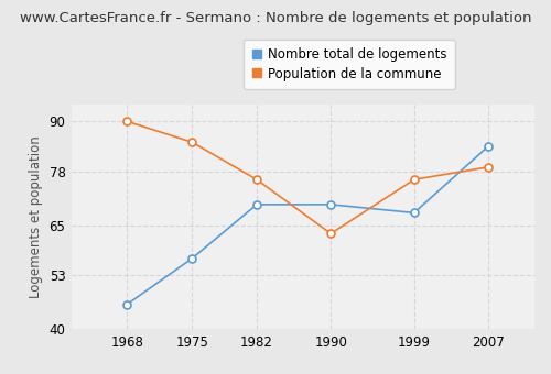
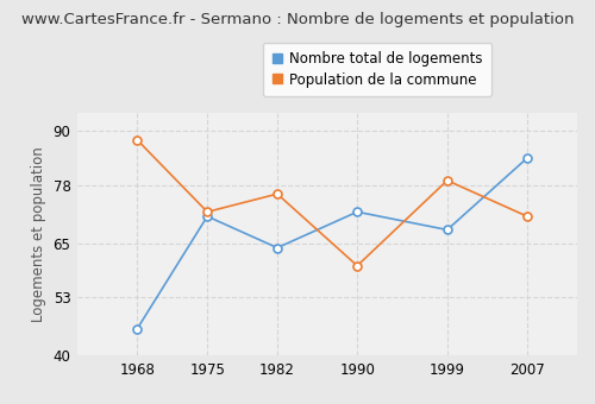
Population de la commune/1968: 90 -> 88
Nombre total de logements/1975: 57 -> 71
Population de la commune/1975: 85 -> 72
Nombre total de logements/1982: 70 -> 64
Nombre total de logements/1990: 70 -> 72
Population de la commune/1990: 63 -> 60
Population de la commune/1999: 76 -> 79
Population de la commune/2007: 79 -> 71
